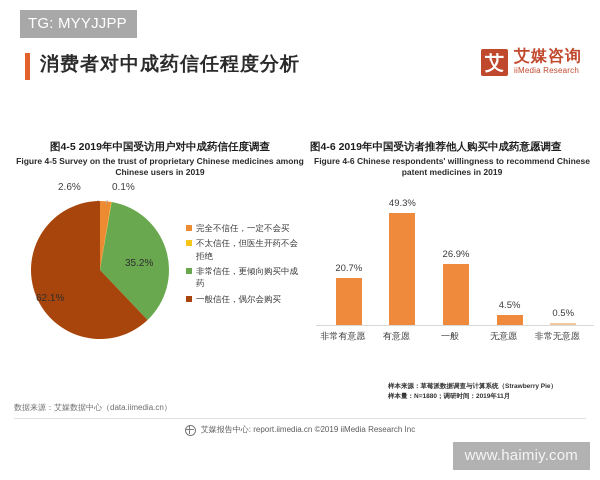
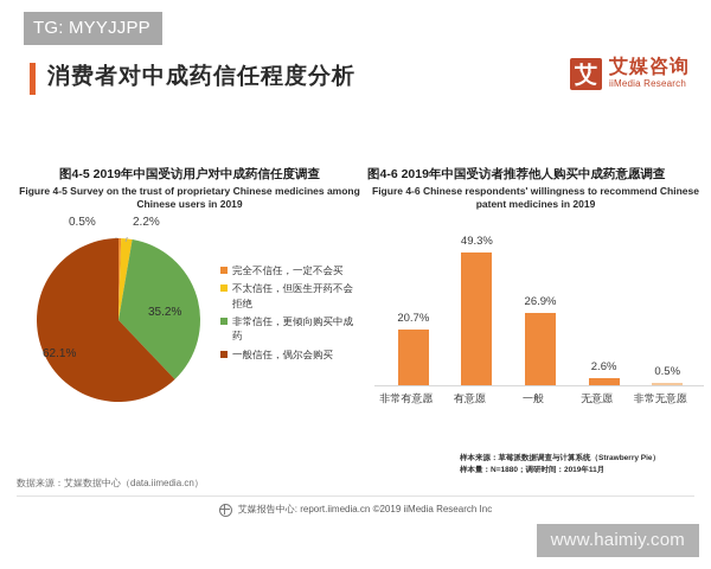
图4-5 2019年中国受访用户对中成药信任度调查/完全不信任，一定不会买: 2.6% -> 0.5%
图4-5 2019年中国受访用户对中成药信任度调查/不太信任，但医生开药不会拒绝: 0.1% -> 2.2%
图4-6 2019年中国受访者推荐他人购买中成药意愿调查/无意愿: 4.5% -> 2.6%
